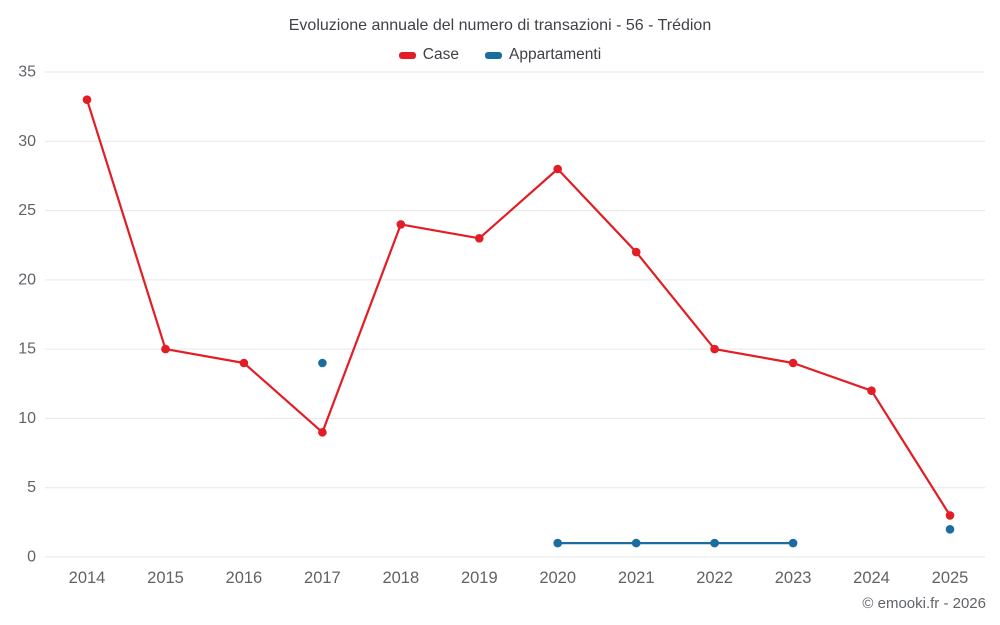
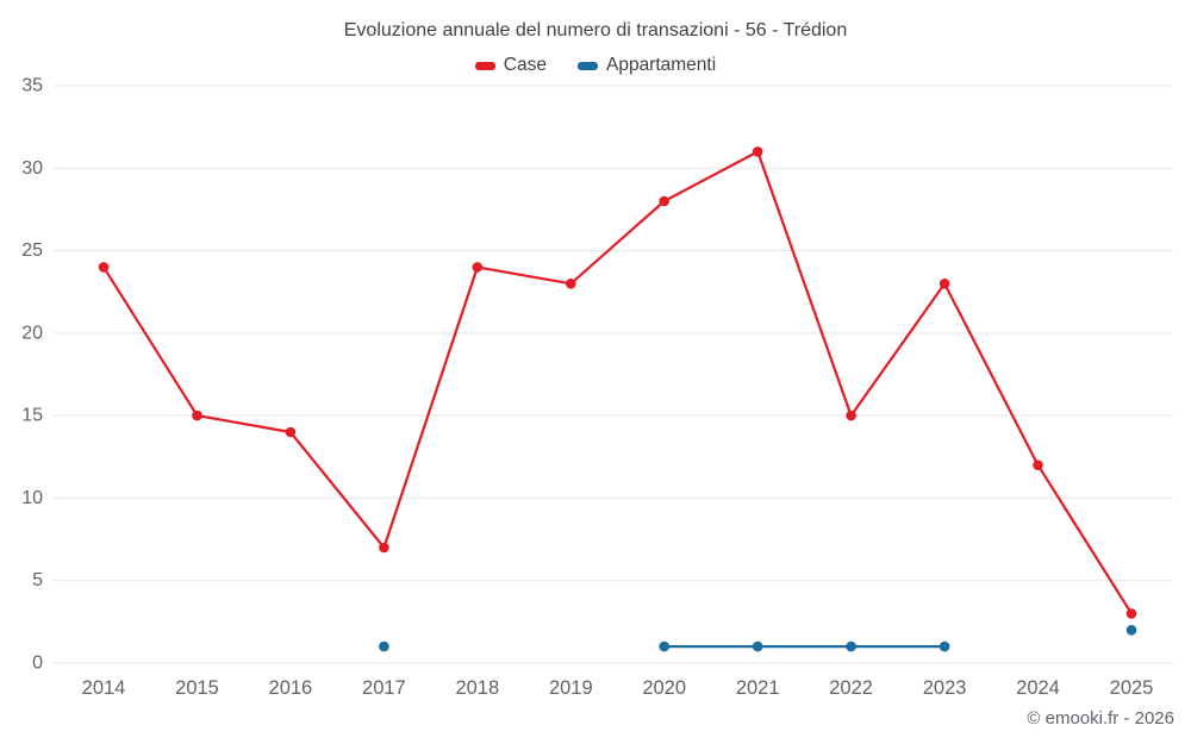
Case/2014: 33 -> 24
Case/2017: 9 -> 7
Appartamenti/2017: 14 -> 1
Case/2021: 22 -> 31
Case/2023: 14 -> 23
